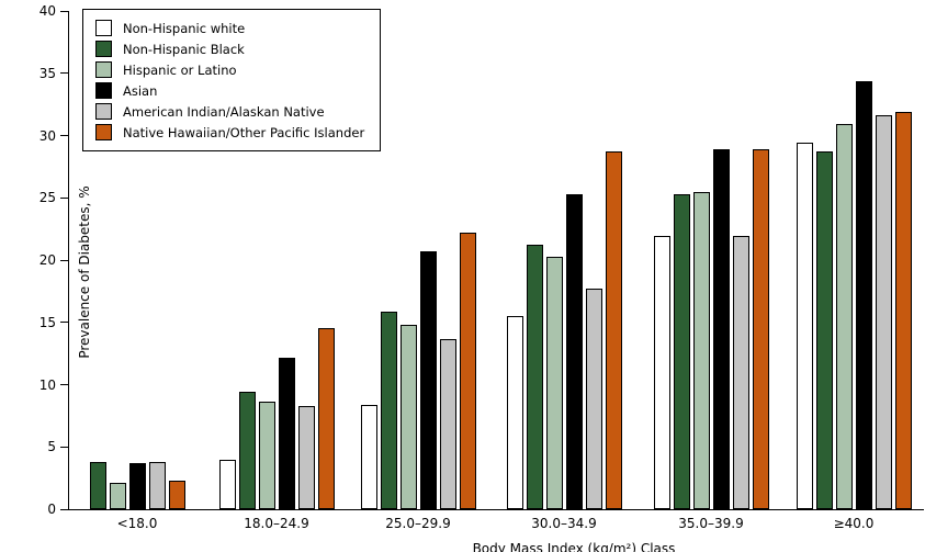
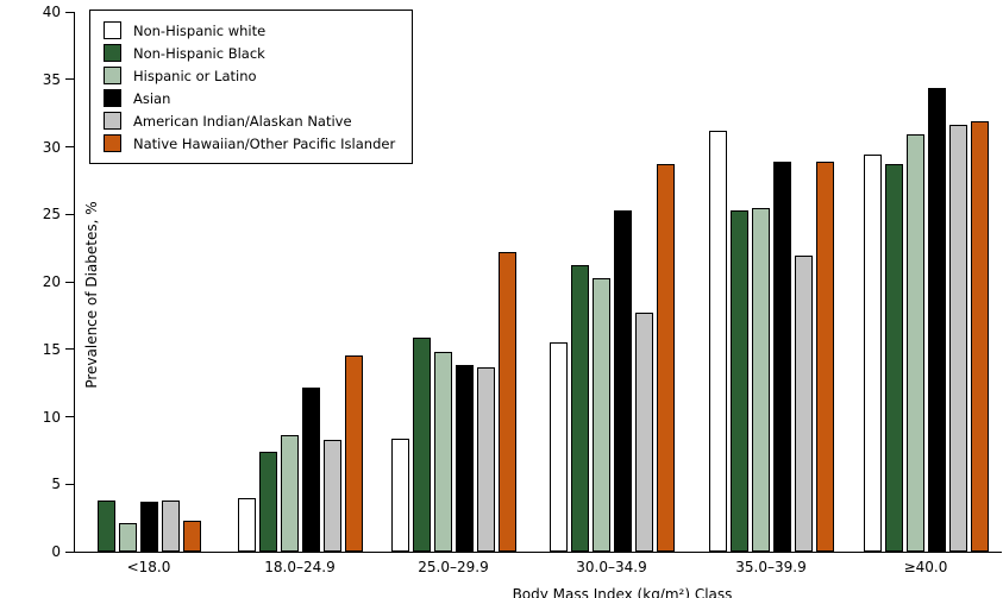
Non-Hispanic Black/18.0–24.9: 9.4 -> 7.4
Asian/25.0–29.9: 20.7 -> 13.8
Non-Hispanic white/35.0–39.9: 21.9 -> 31.2
